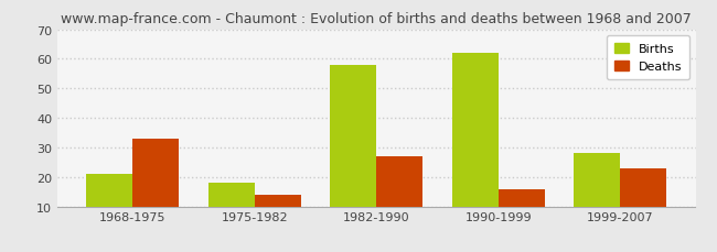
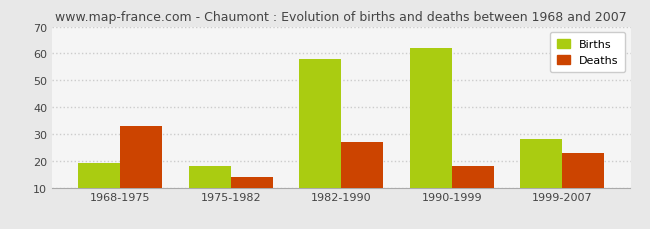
Births/1968-1975: 21 -> 19
Deaths/1990-1999: 16 -> 18
